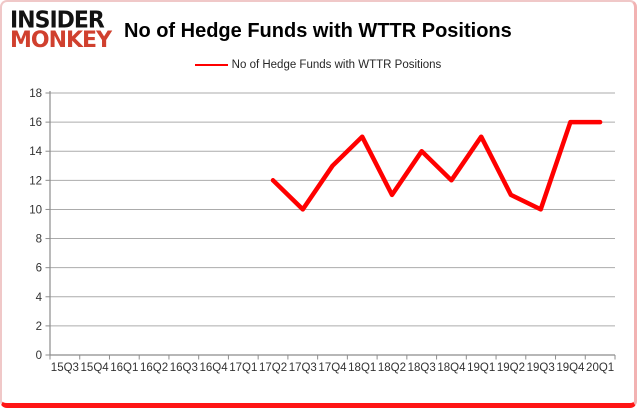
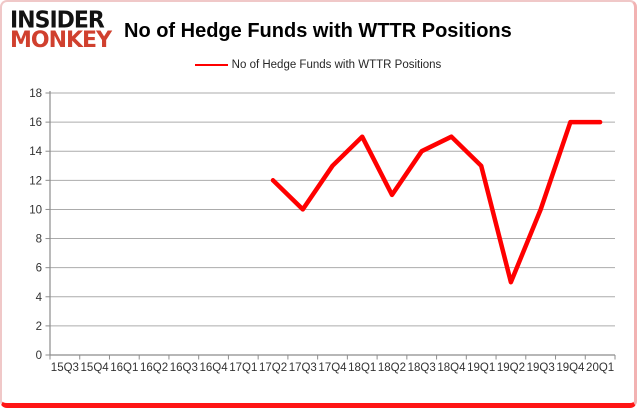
18Q4: 12 -> 15
19Q1: 15 -> 13
19Q2: 11 -> 5
